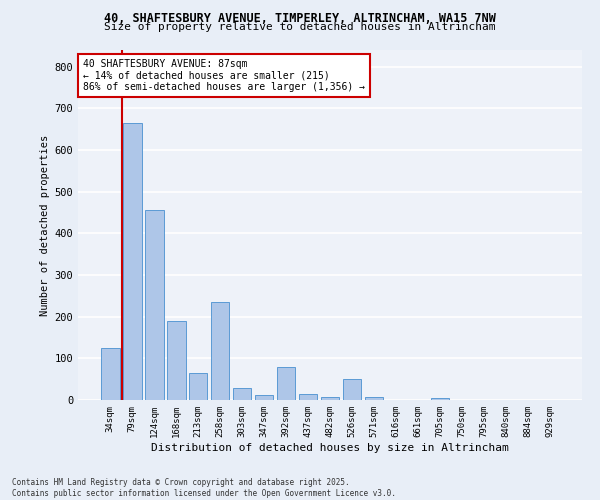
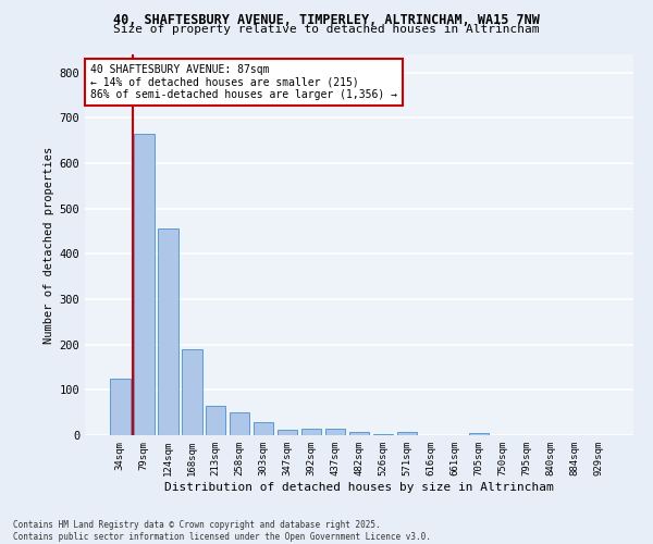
258sqm: 235 -> 50
392sqm: 80 -> 15
526sqm: 50 -> 3
